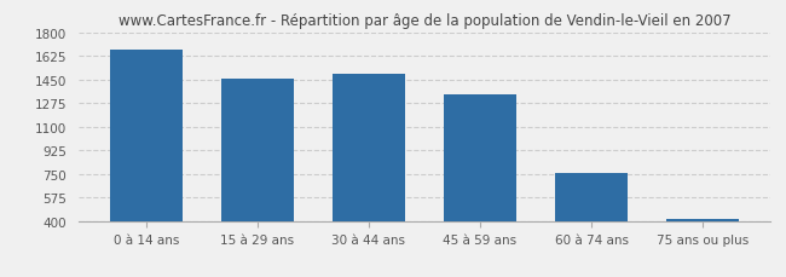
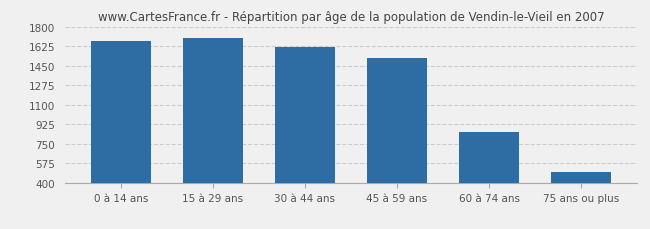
15 à 29 ans: 1460 -> 1700
30 à 44 ans: 1490 -> 1620
45 à 59 ans: 1340 -> 1520
60 à 74 ans: 760 -> 860
75 ans ou plus: 420 -> 500
